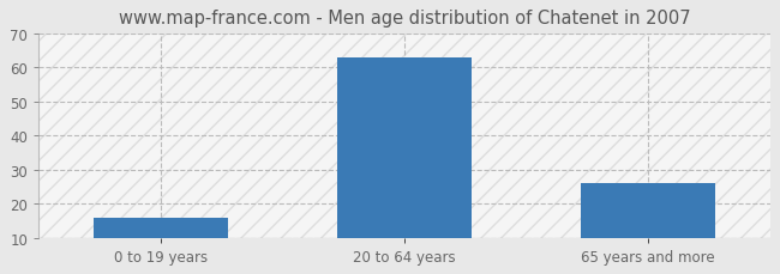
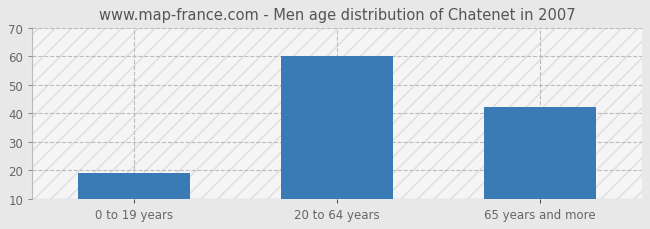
0 to 19 years: 16 -> 19
20 to 64 years: 63 -> 60
65 years and more: 26 -> 42
